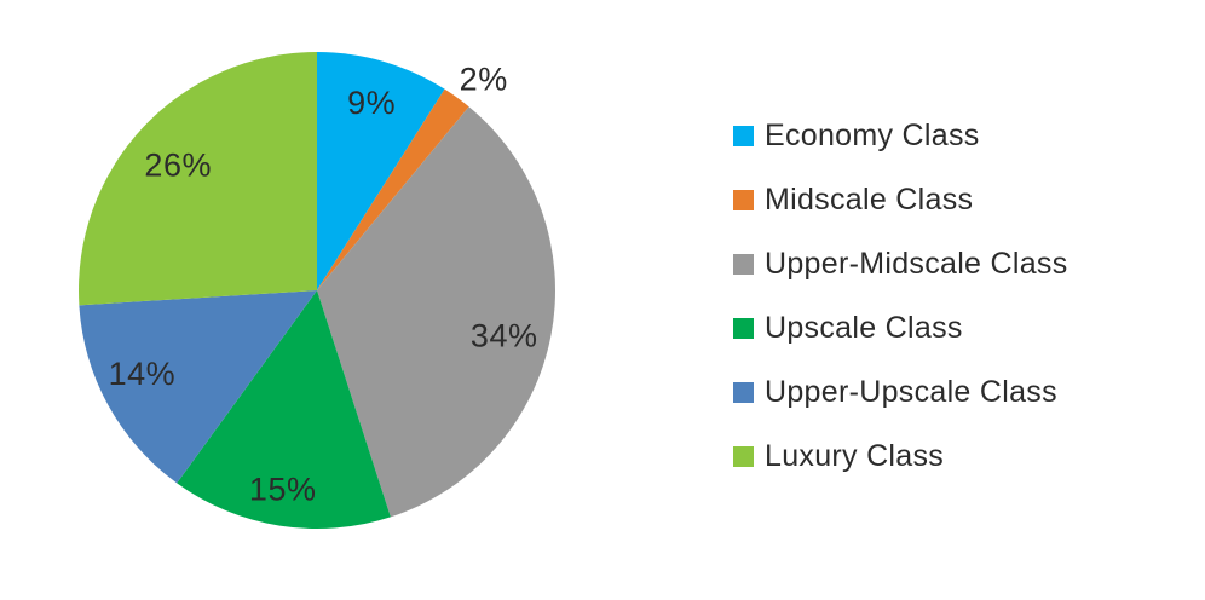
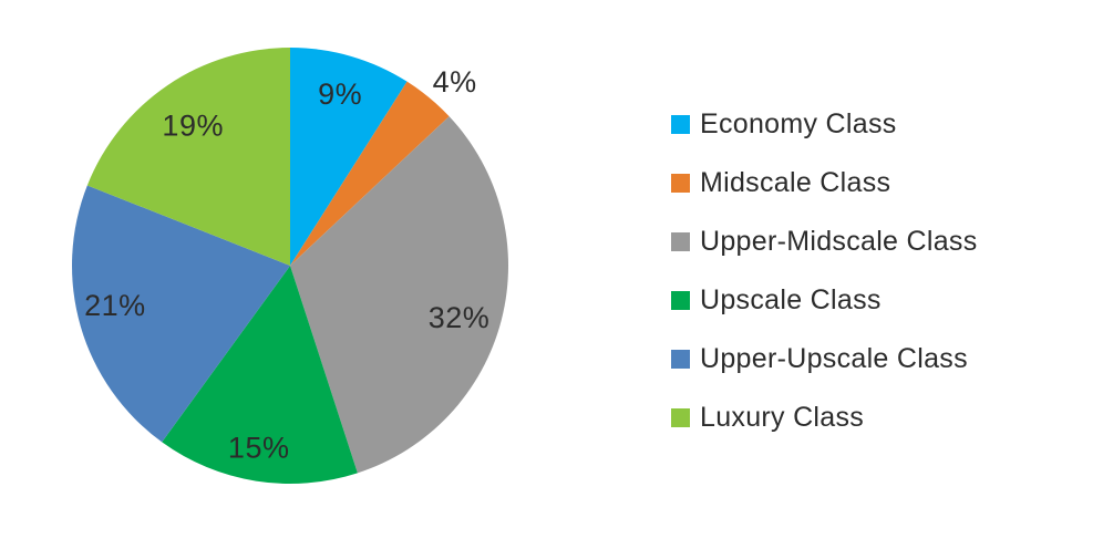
Midscale Class: 2% -> 4%
Upper-Midscale Class: 34% -> 32%
Upper-Upscale Class: 14% -> 21%
Luxury Class: 26% -> 19%
